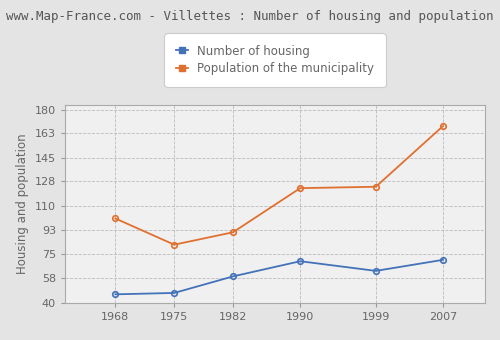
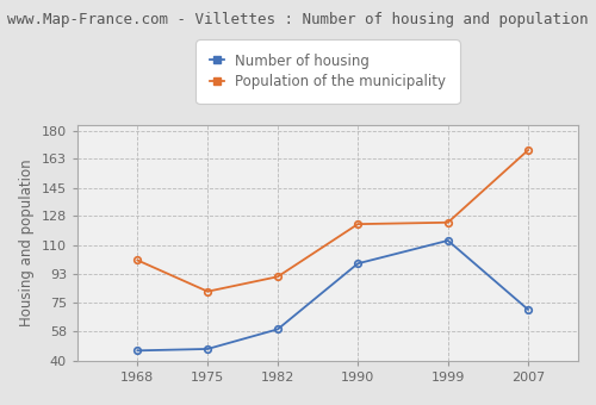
Number of housing/1990: 70 -> 99
Number of housing/1999: 63 -> 113
